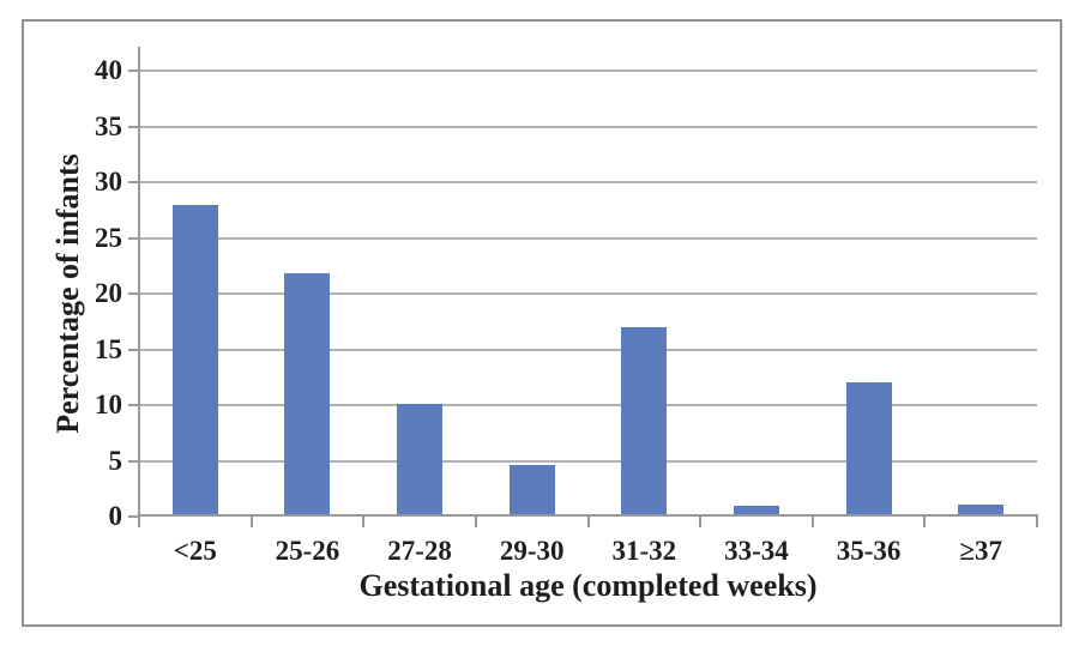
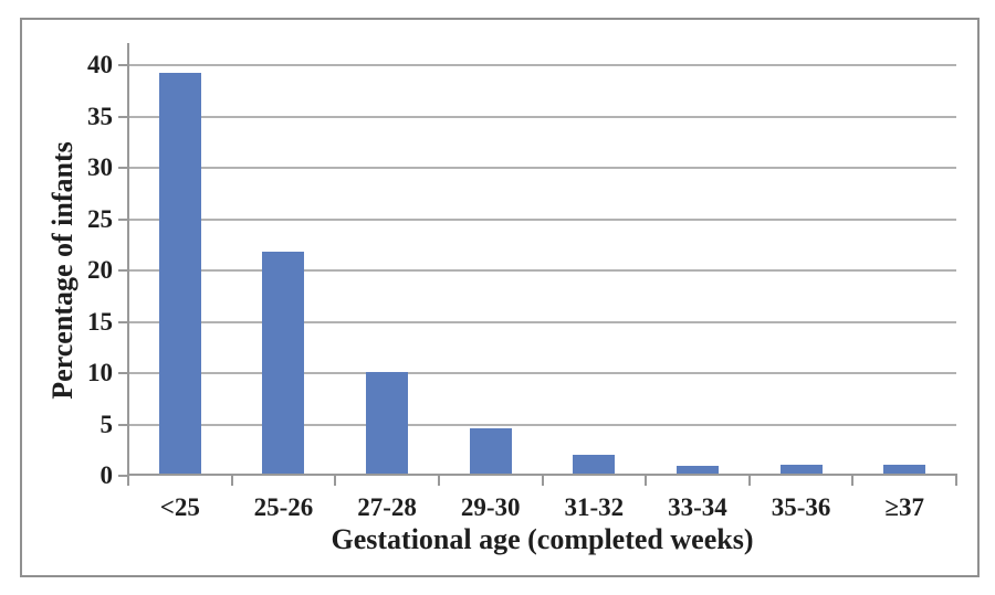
<25: 28 -> 39
31-32: 17 -> 2
35-36: 12 -> 1
